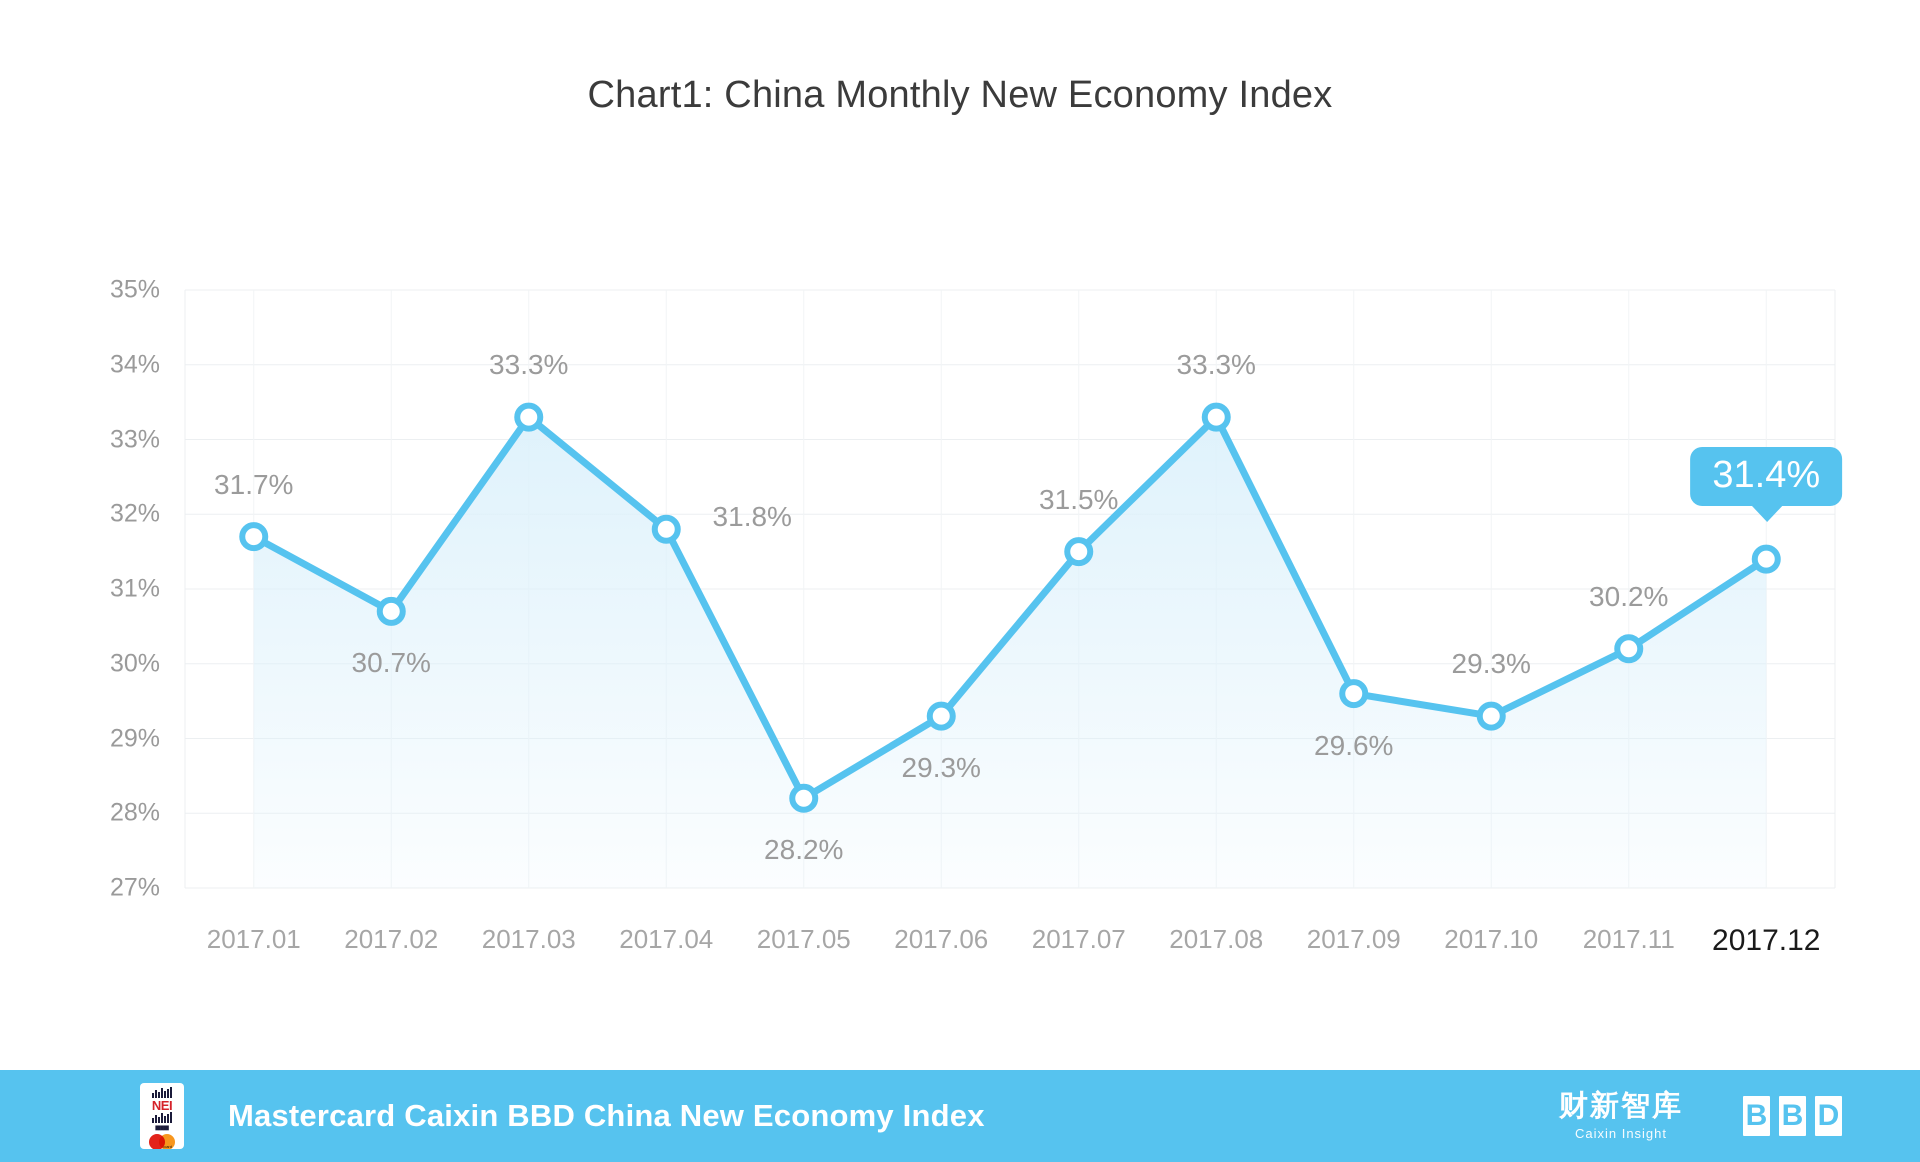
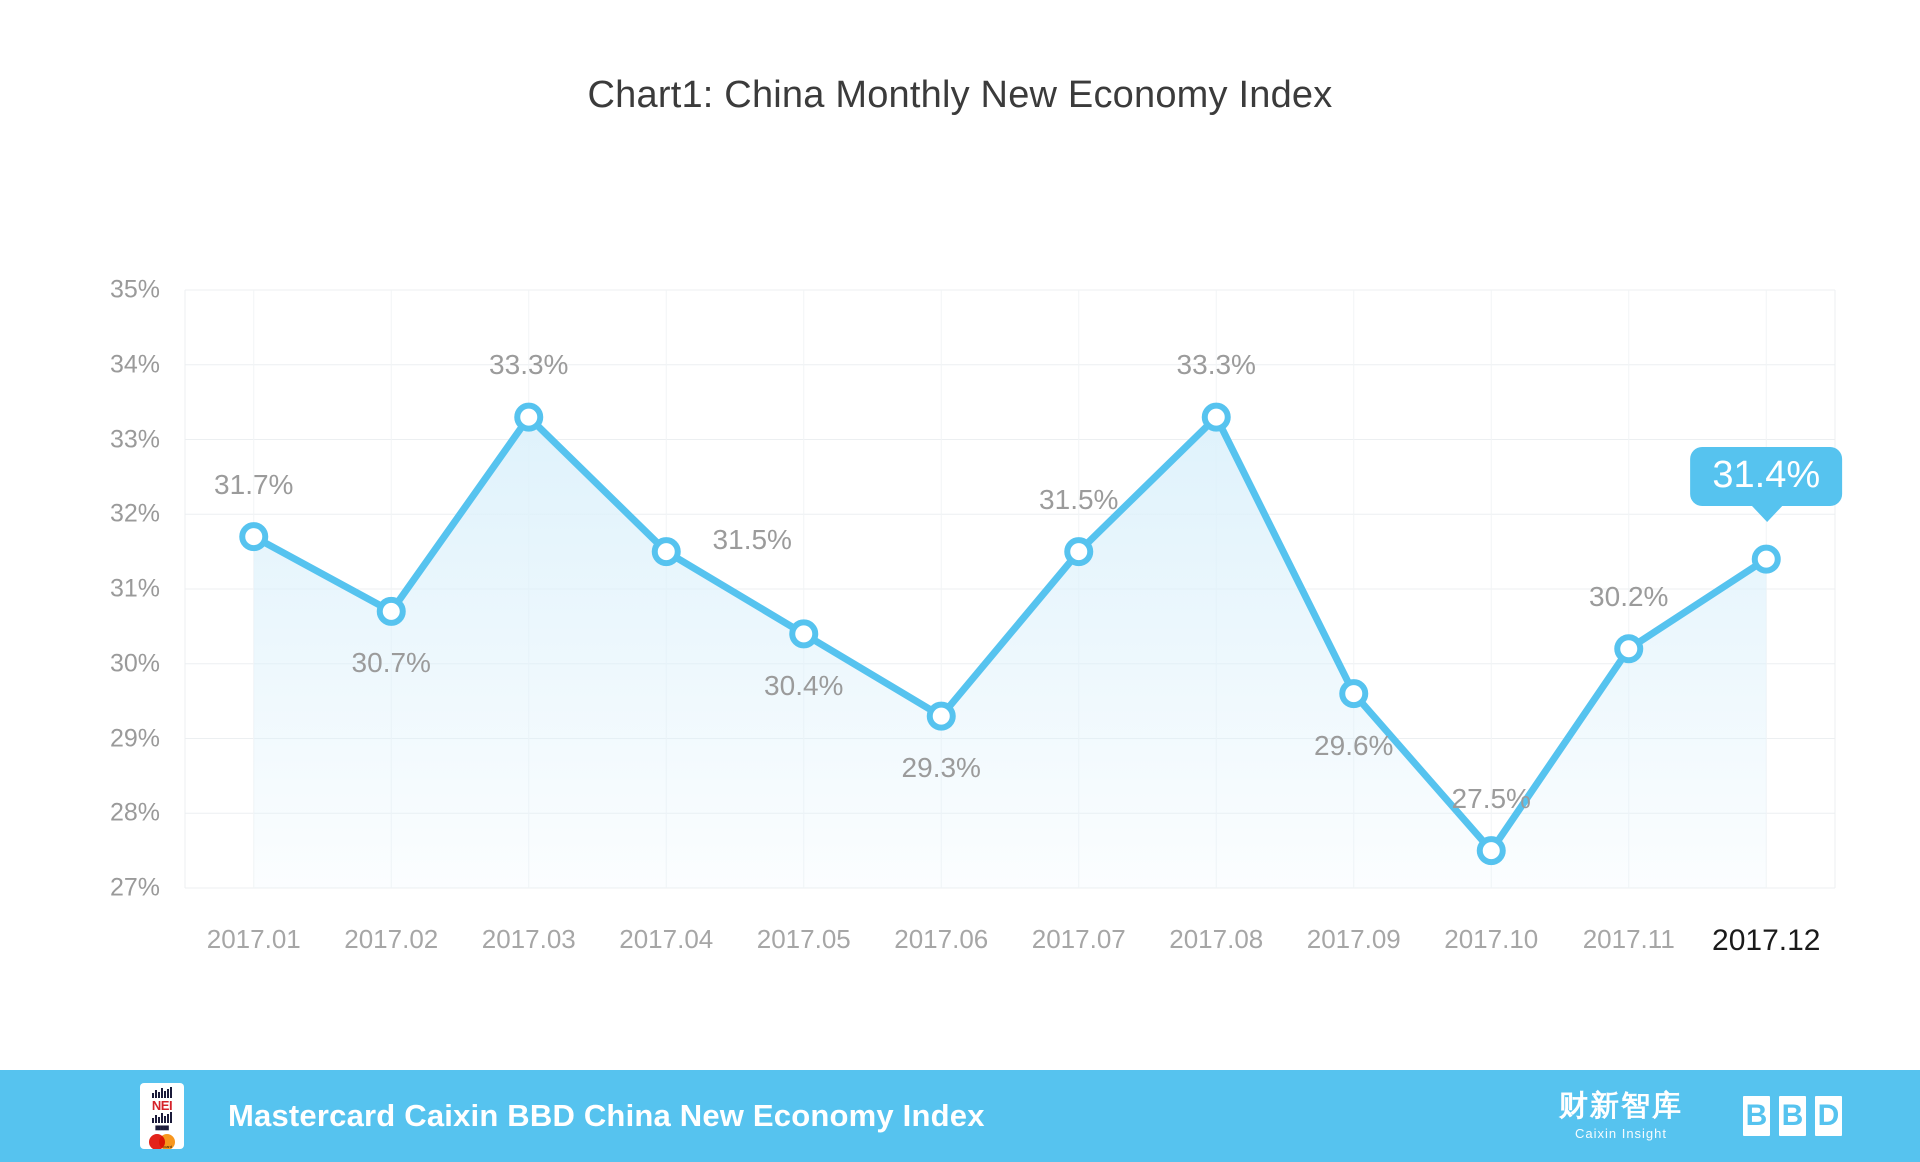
2017.04: 31.8% -> 31.5%
2017.05: 28.2% -> 30.4%
2017.10: 29.3% -> 27.5%
